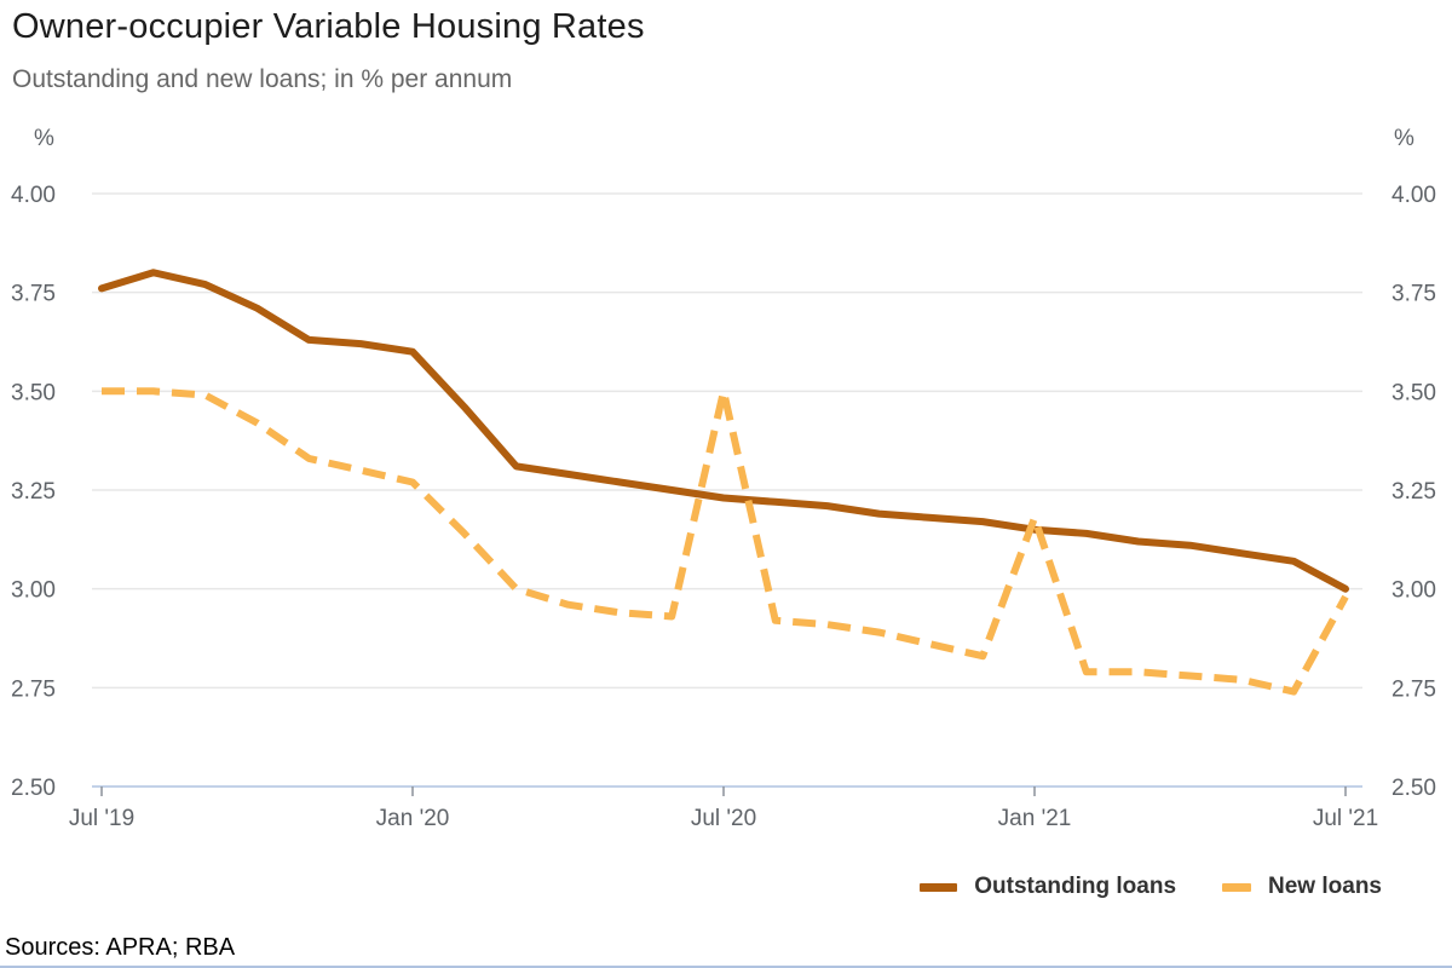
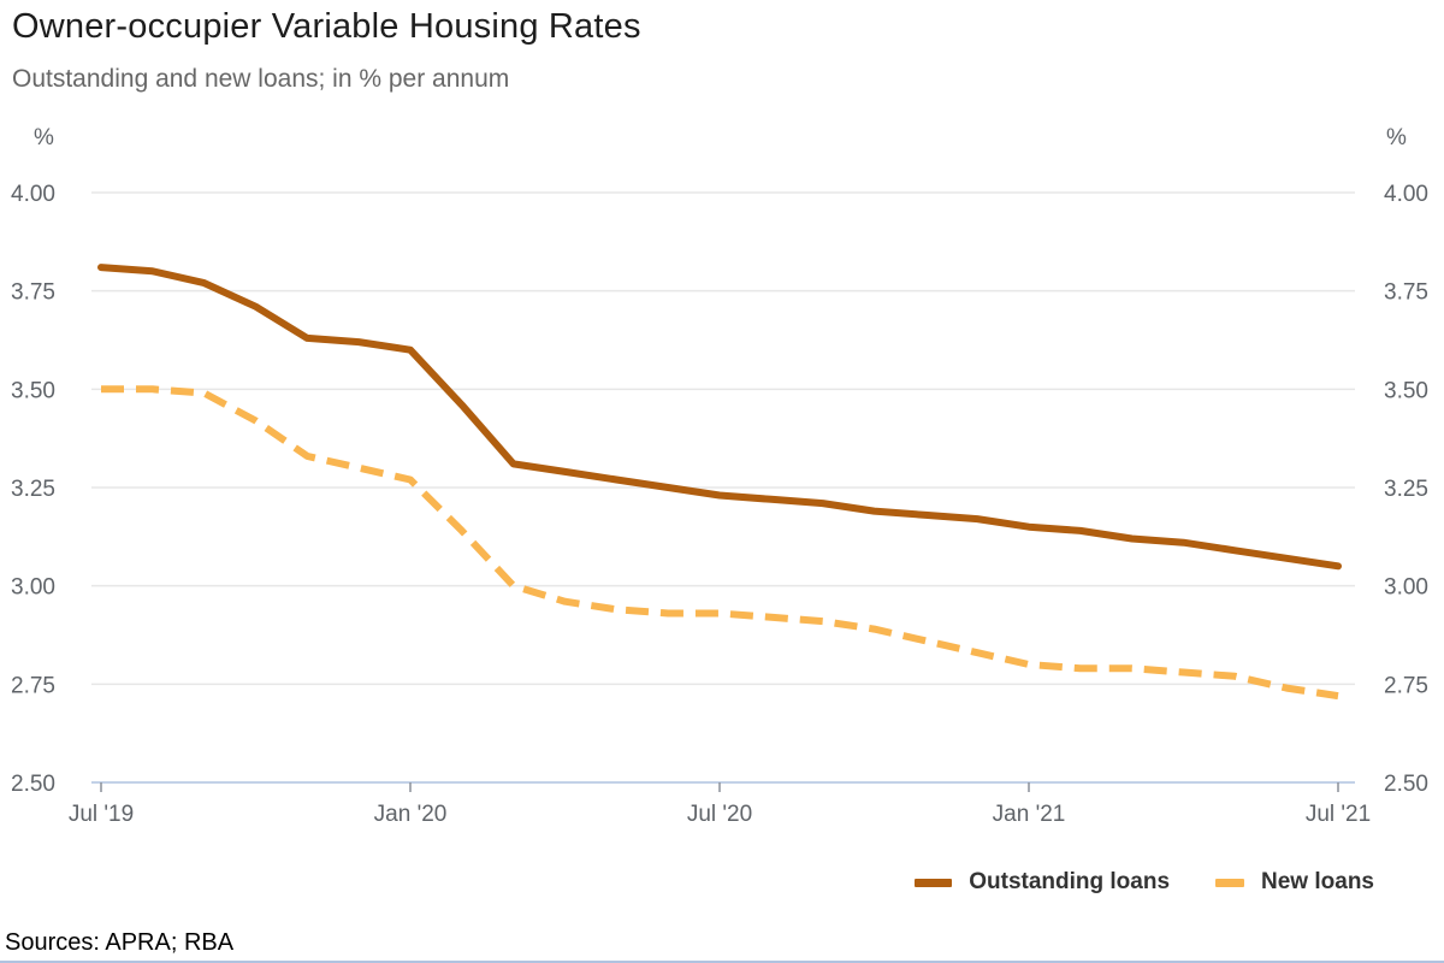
Outstanding loans/Jul '19: 3.76 -> 3.81
New loans/Jul '20: 3.50 -> 2.93
New loans/Jan '21: 3.18 -> 2.80
Outstanding loans/Jul '21: 3.00 -> 3.05
New loans/Jul '21: 2.98 -> 2.72
